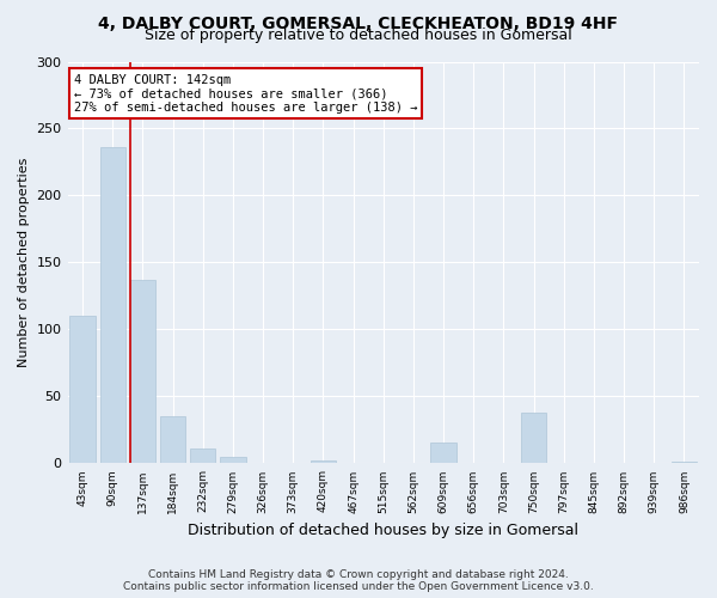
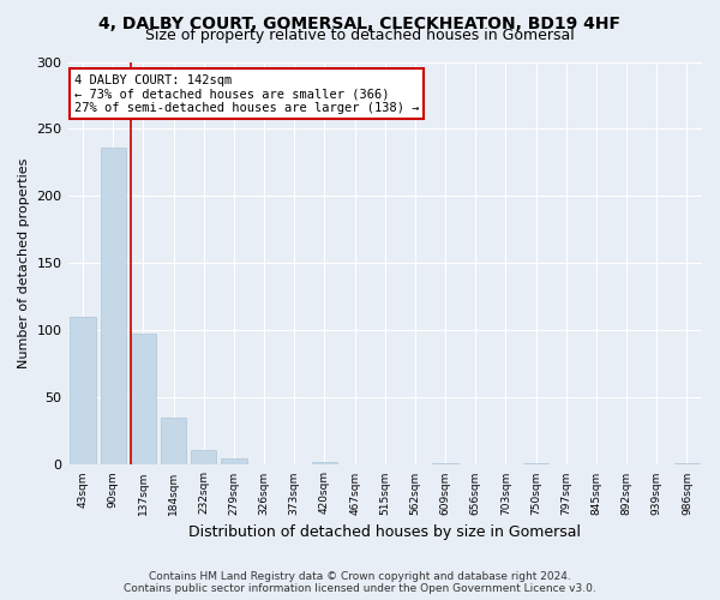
137sqm: 137 -> 98
609sqm: 16 -> 1
750sqm: 38 -> 1
